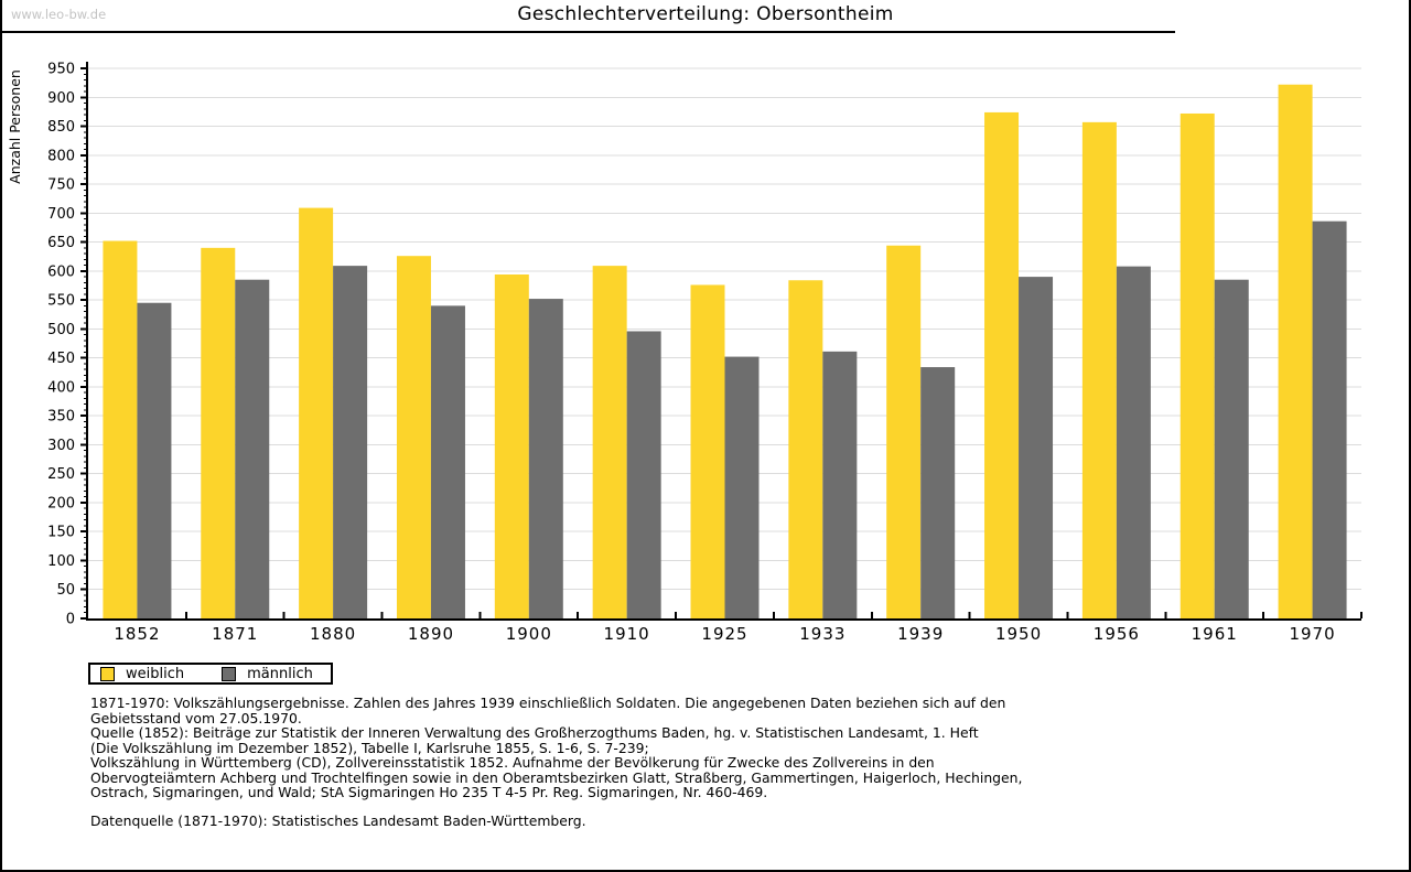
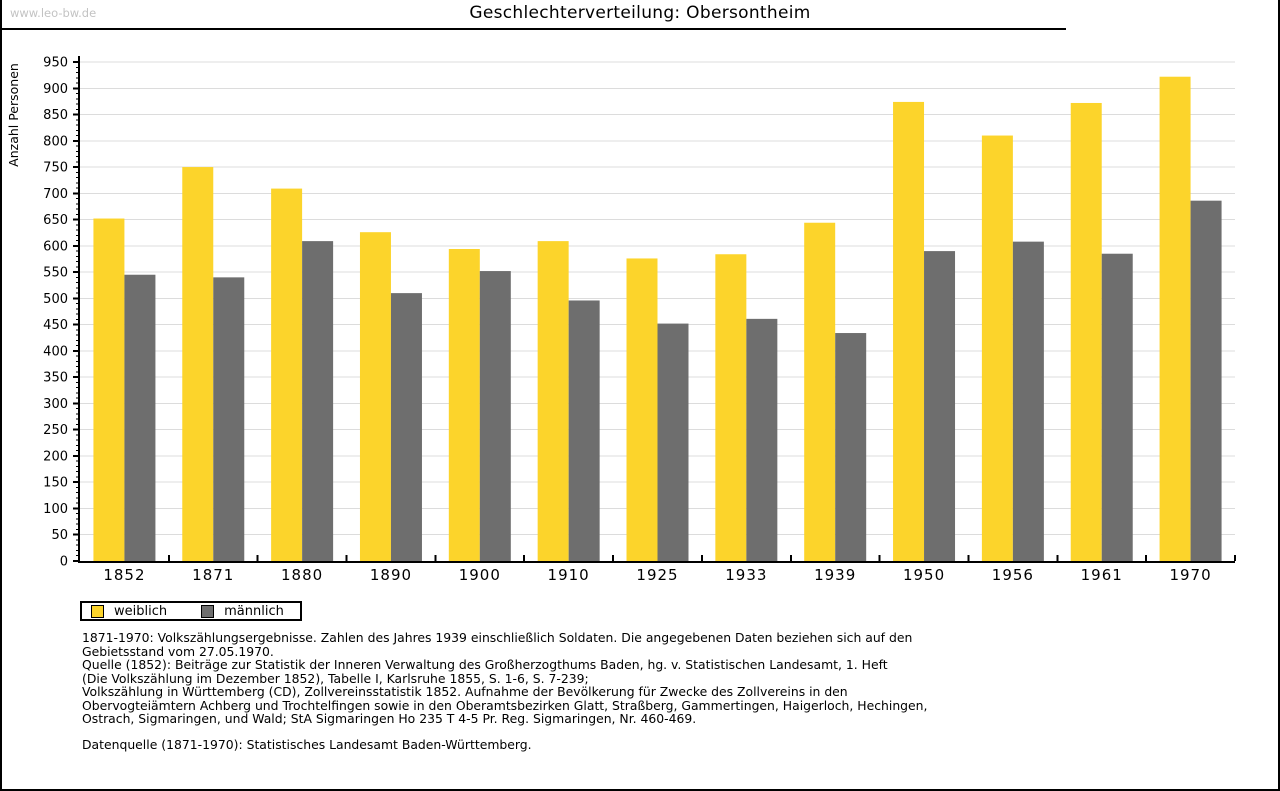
weiblich/1871: 640 -> 750
männlich/1871: 580 -> 540
männlich/1890: 540 -> 510
weiblich/1956: 860 -> 810
